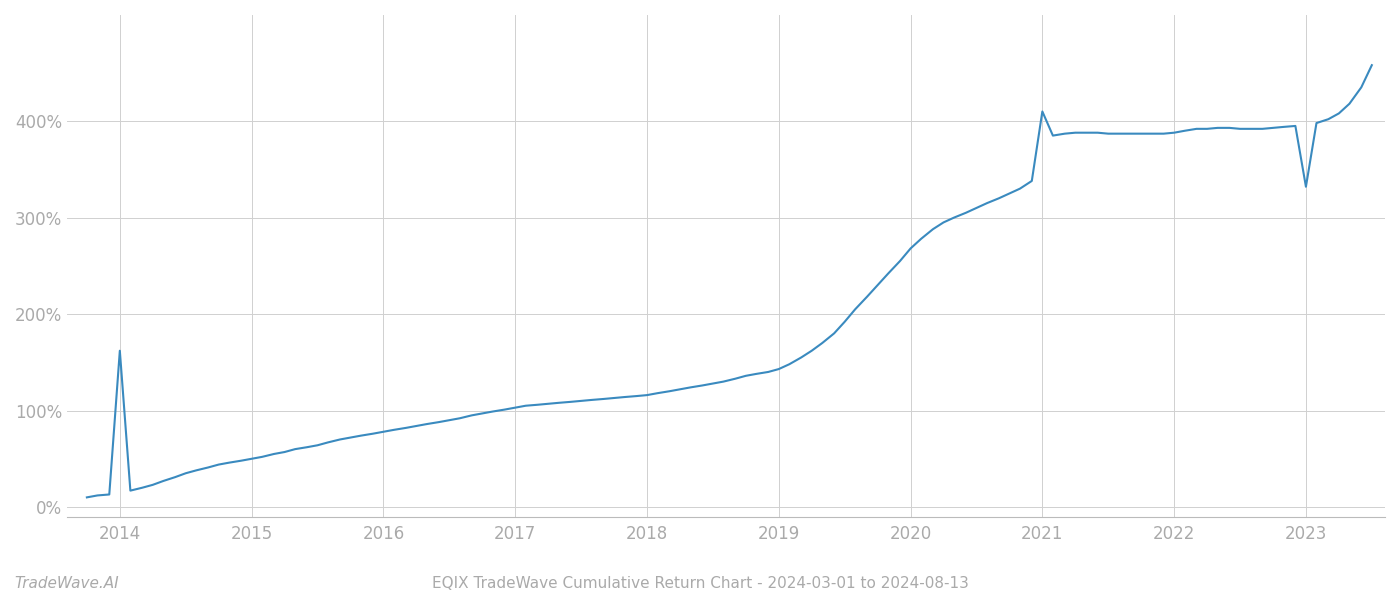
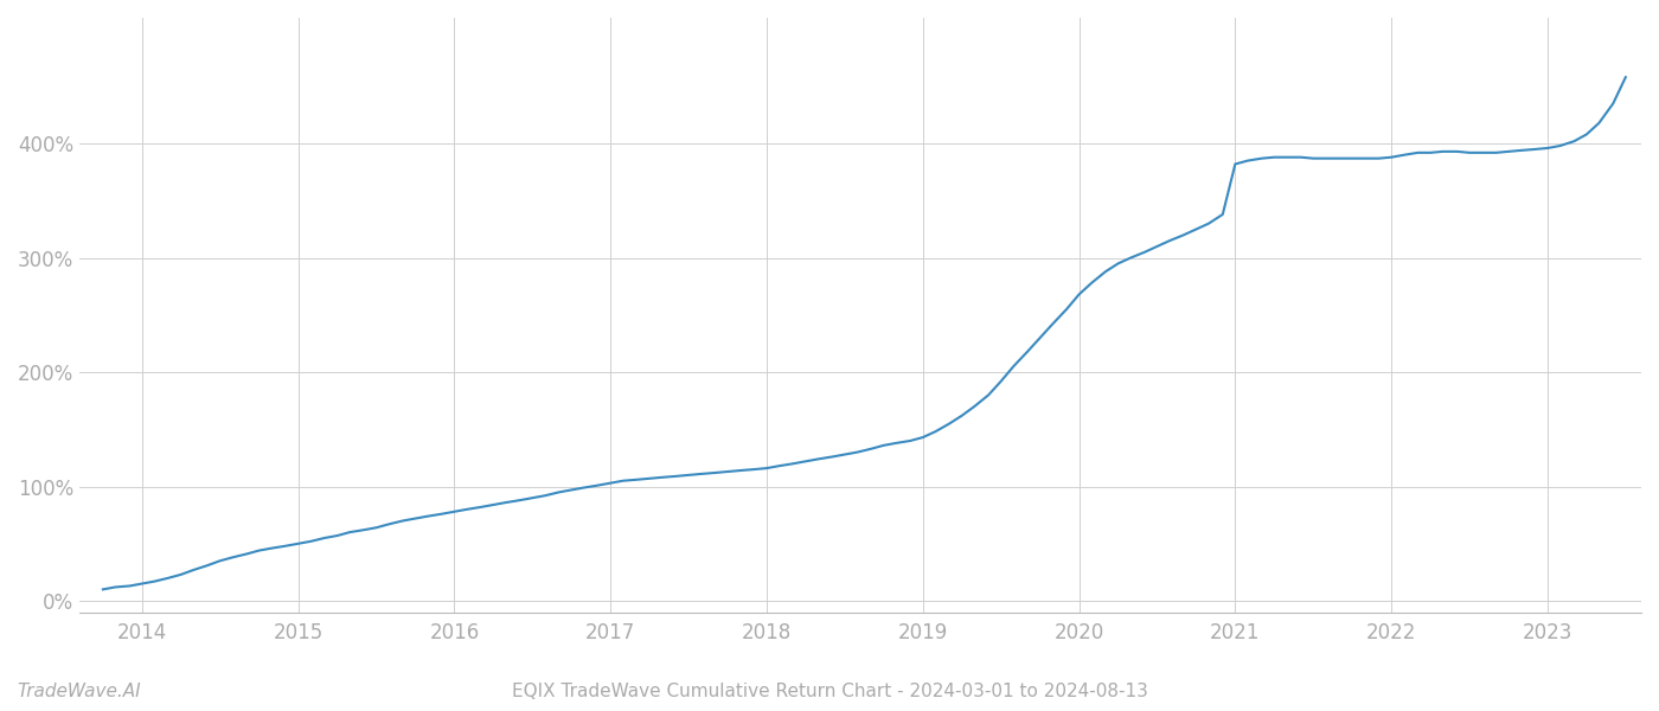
2014: 162% -> 15%
2021: 410% -> 382%
2023: 332% -> 396%
